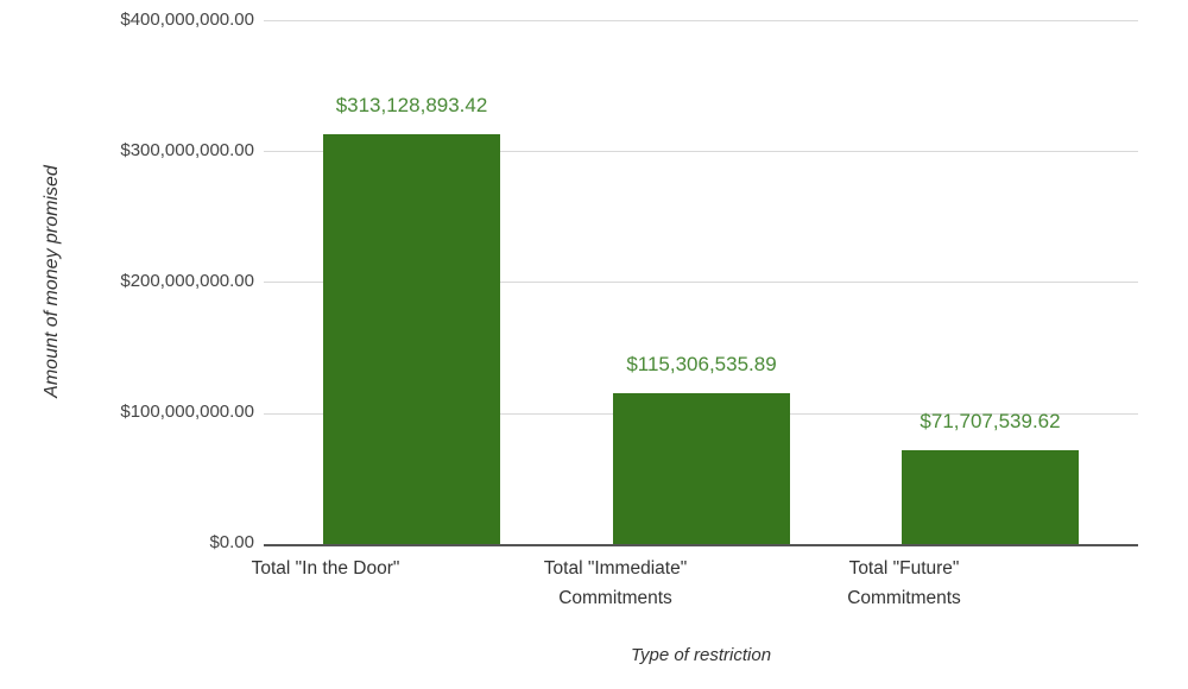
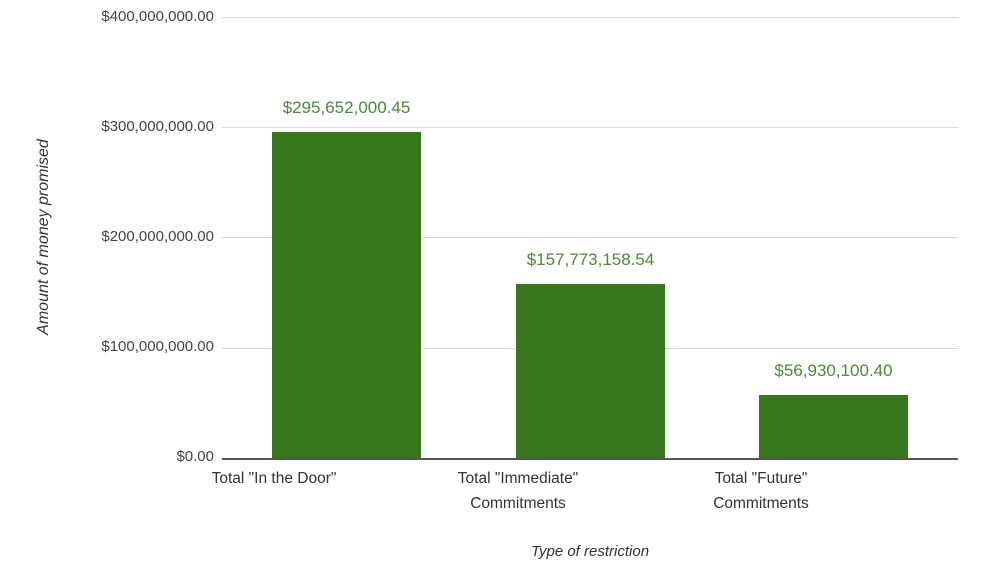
Total "In the Door": $313,128,893.42 -> $295,652,000.45
Total "Immediate" Commitments: $115,306,535.89 -> $157,773,158.54
Total "Future" Commitments: $71,707,539.62 -> $56,930,100.40
